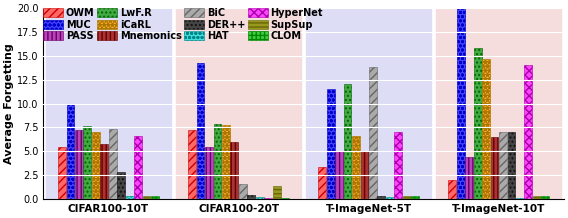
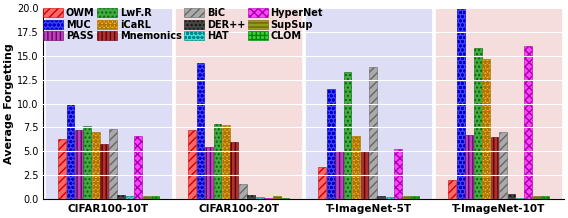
OWM/CIFAR100-10T: 5.4 -> 6.3
DER++/CIFAR100-10T: 2.8 -> 0.4
SupSup/CIFAR100-20T: 1.4 -> 0.3
LwF.R/T-ImageNet-5T: 12.0 -> 13.3
HyperNet/T-ImageNet-5T: 7.0 -> 5.2
PASS/T-ImageNet-10T: 4.4 -> 6.7
DER++/T-ImageNet-10T: 7.0 -> 0.5
HyperNet/T-ImageNet-10T: 14.0 -> 16.0
